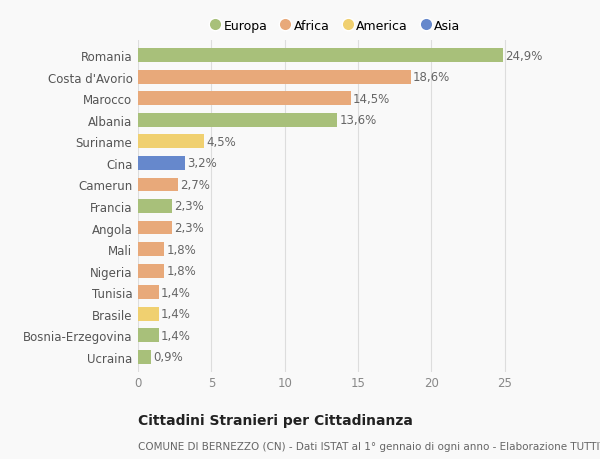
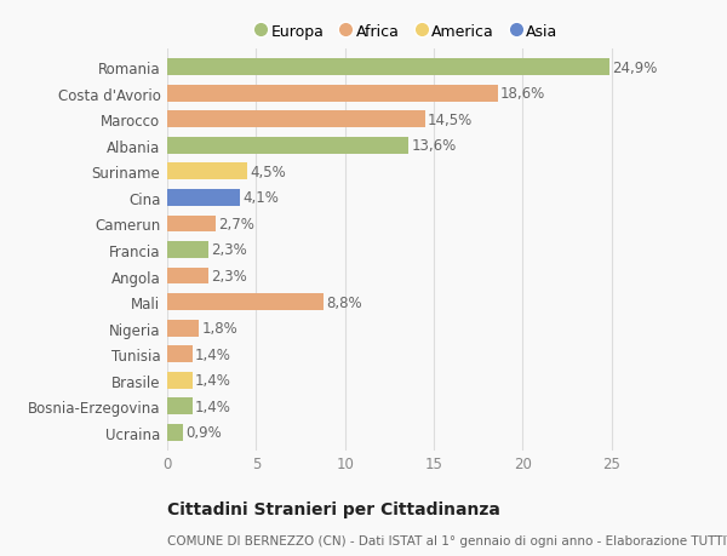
Cina: 3,2% -> 4,1%
Mali: 1,8% -> 8,8%
